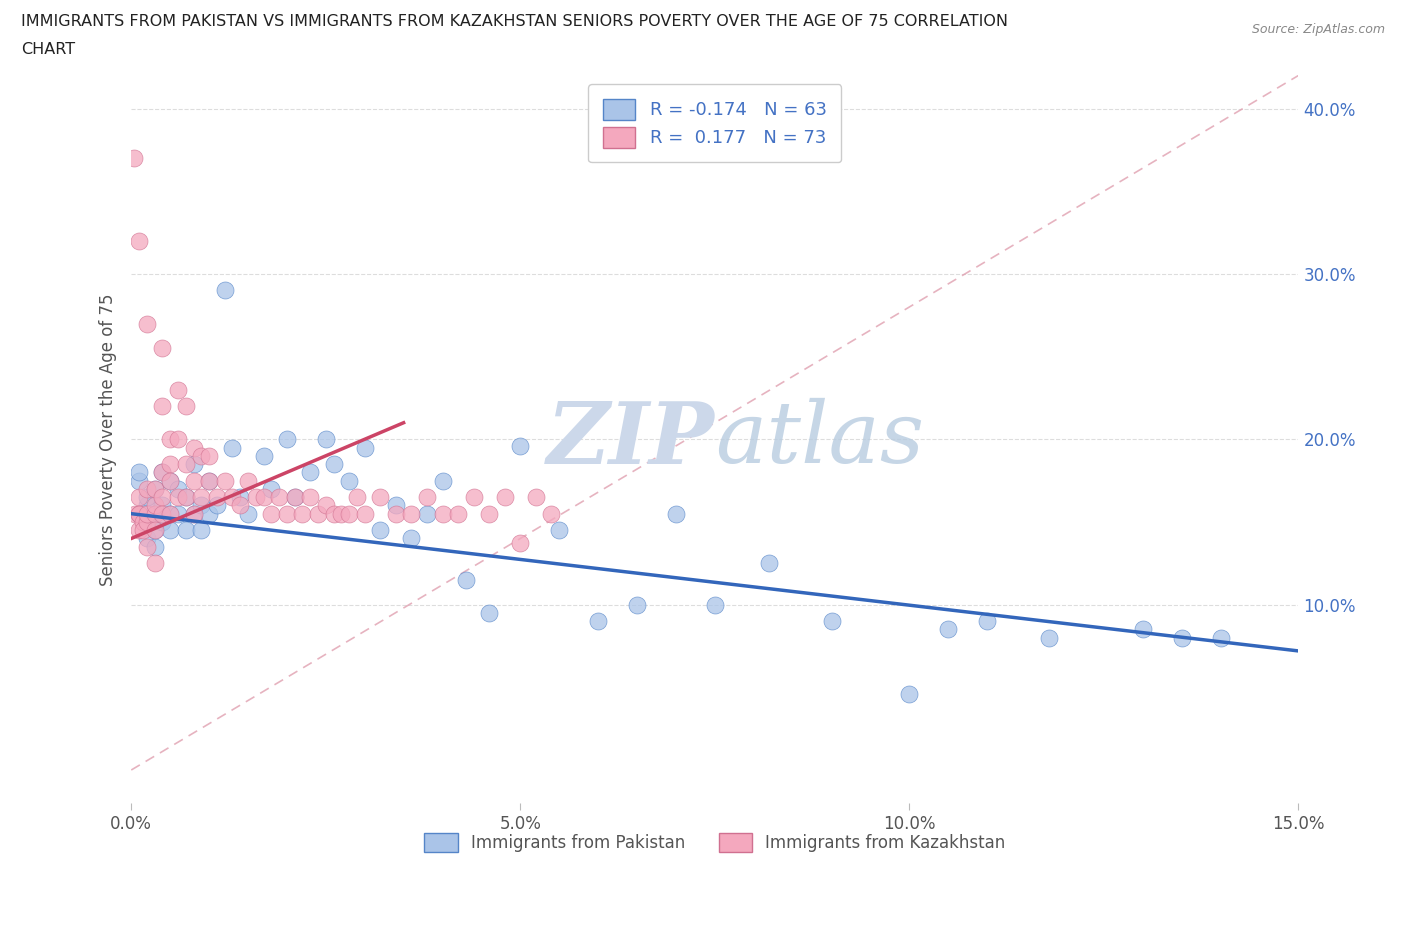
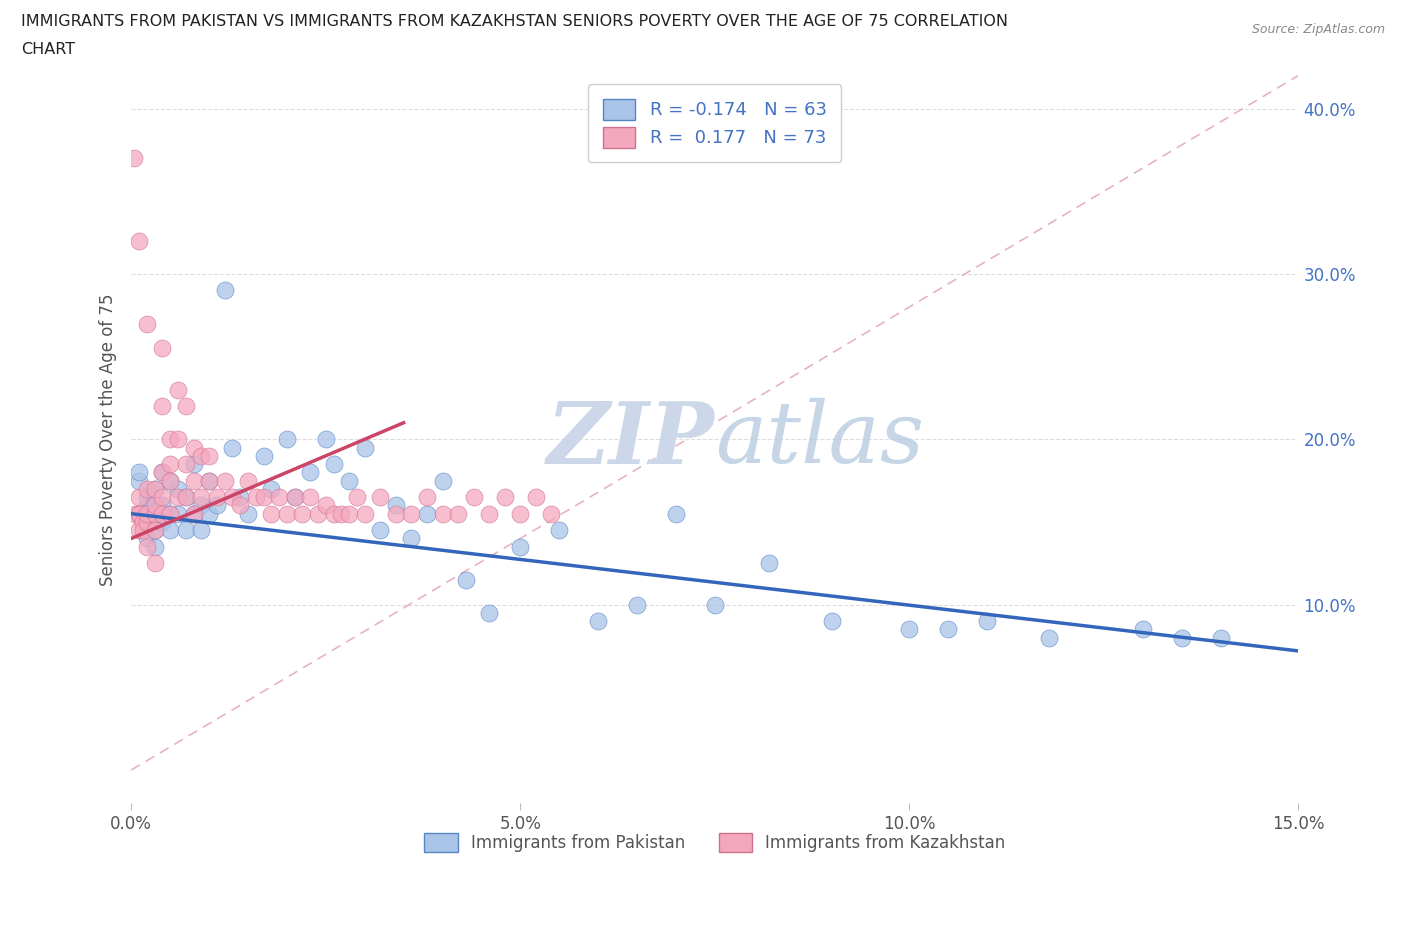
Immigrants from Pakistan/5.0%: 19.6% -> 13.5%
Immigrants from Kazakhstan/5.0%: 13.7% -> 15.5%
Immigrants from Pakistan/10.0%: 4.6% -> 8.5%
